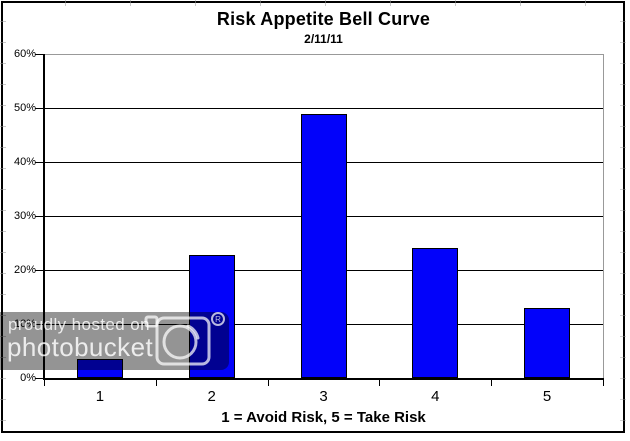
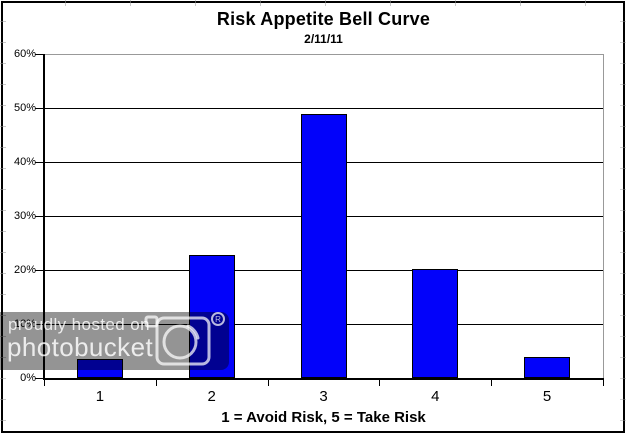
4: 24% -> 20%
5: 13% -> 4%
